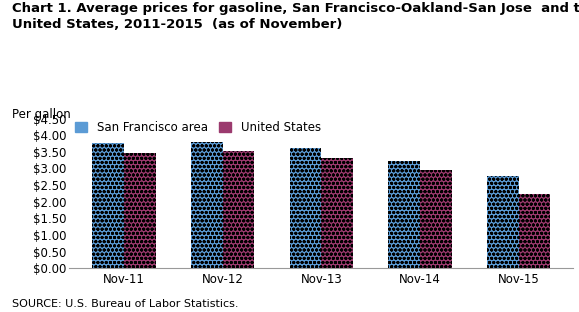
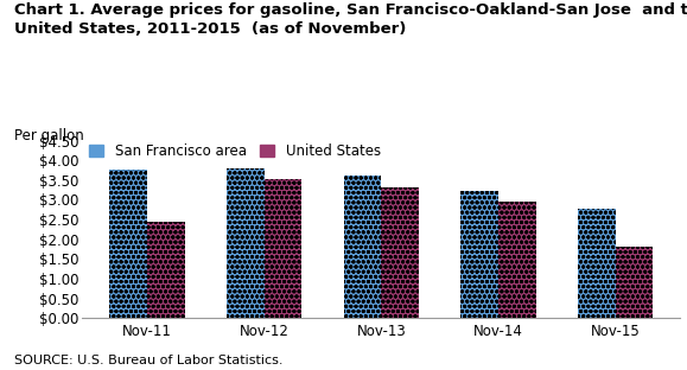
United States/Nov-11: $3.48 -> $2.45
United States/Nov-15: $2.22 -> $1.80
